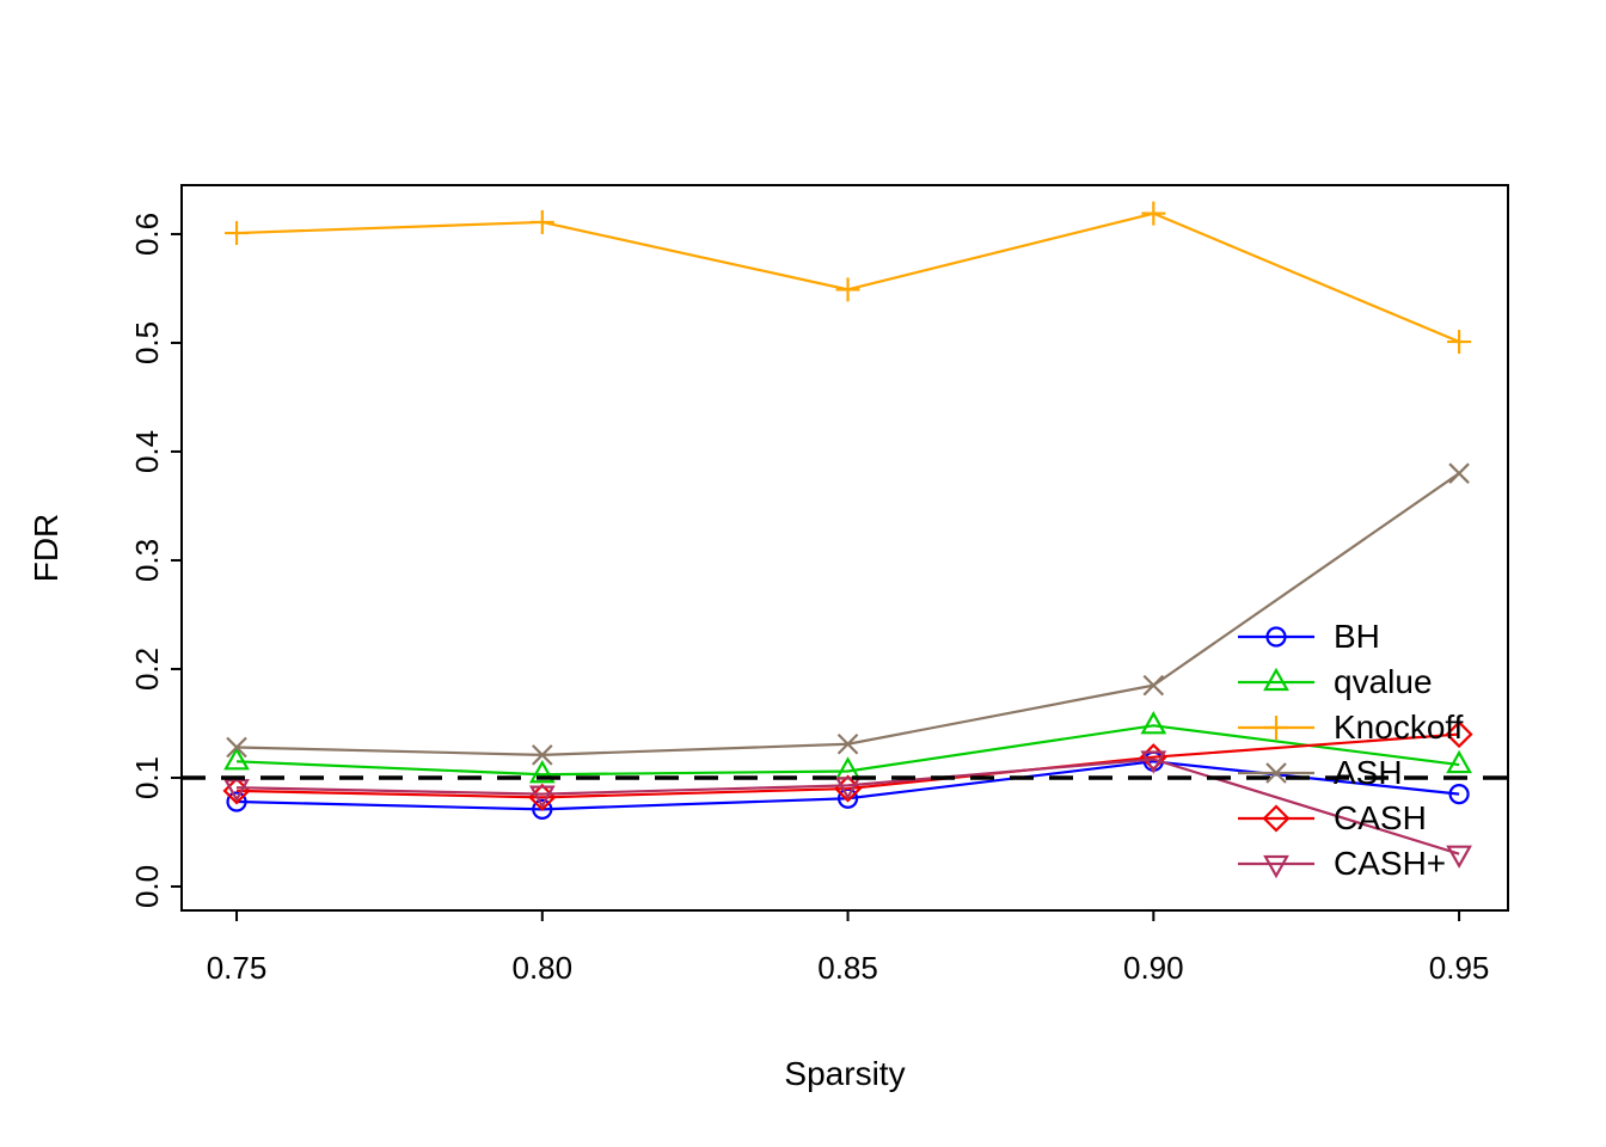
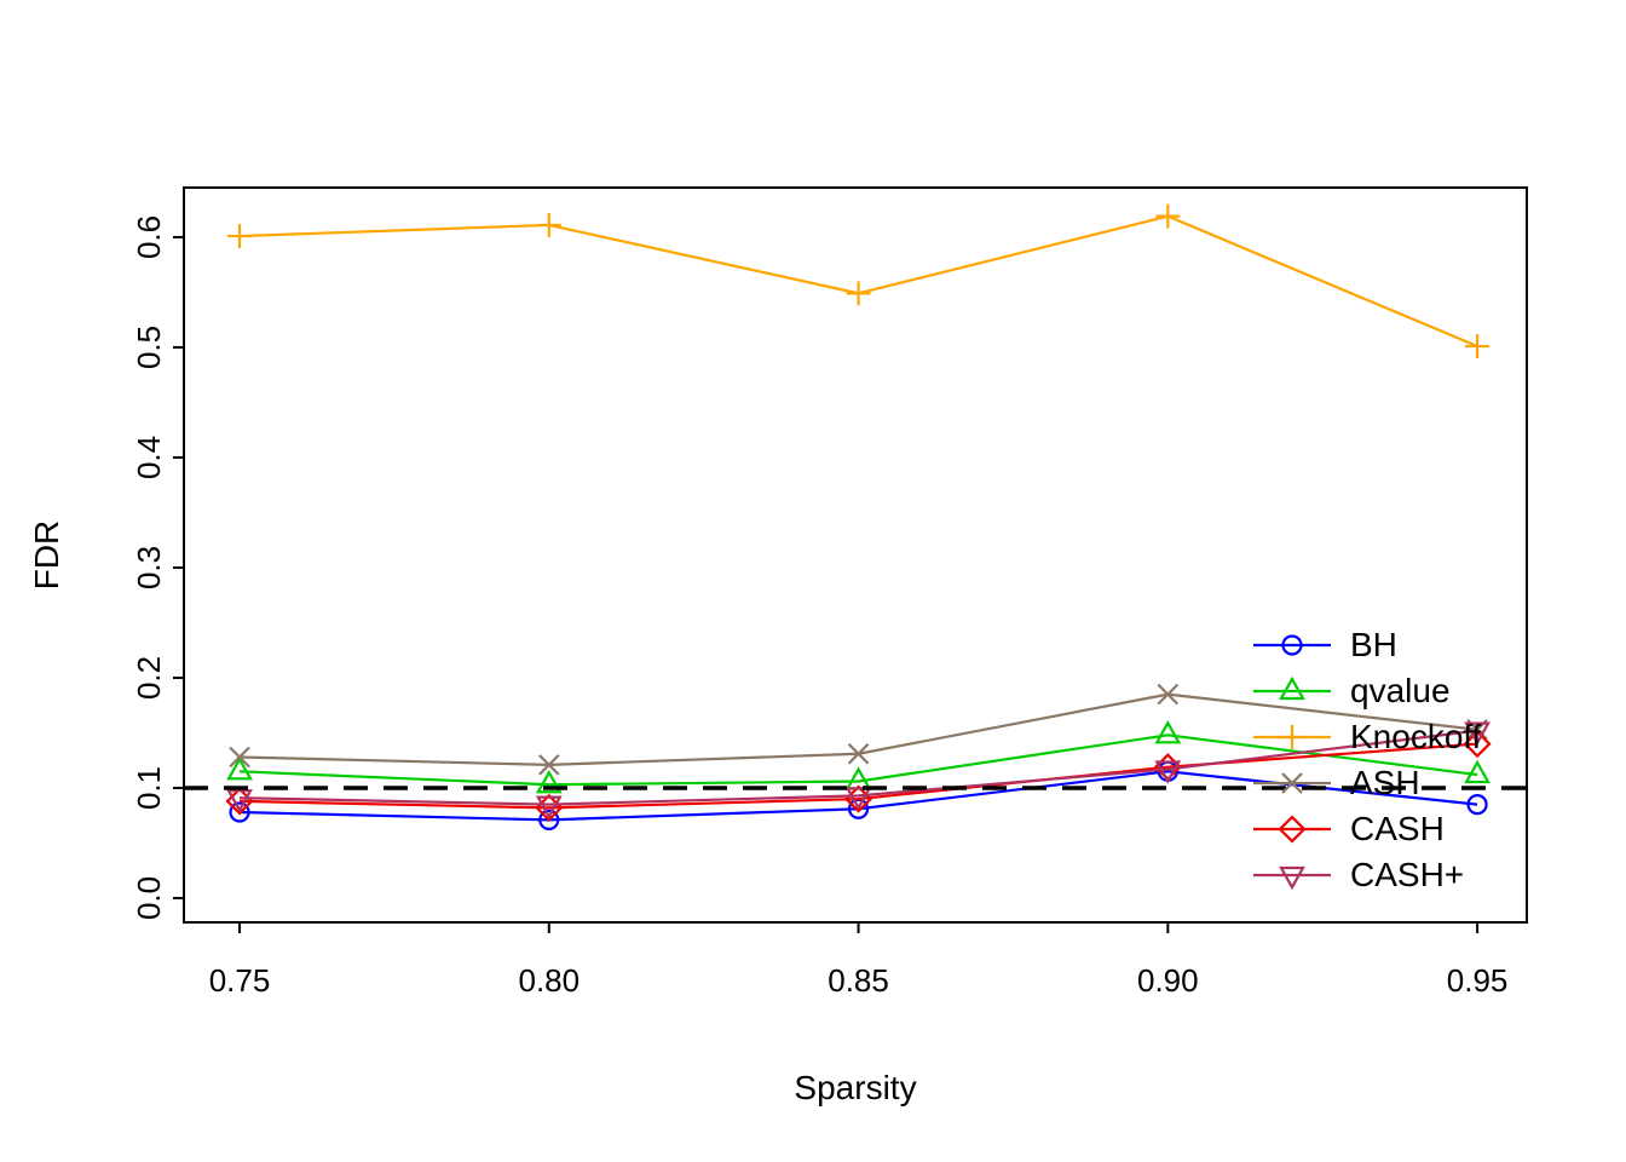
ASH/0.95: 0.38 -> 0.15
CASH+/0.95: 0.03 -> 0.15
